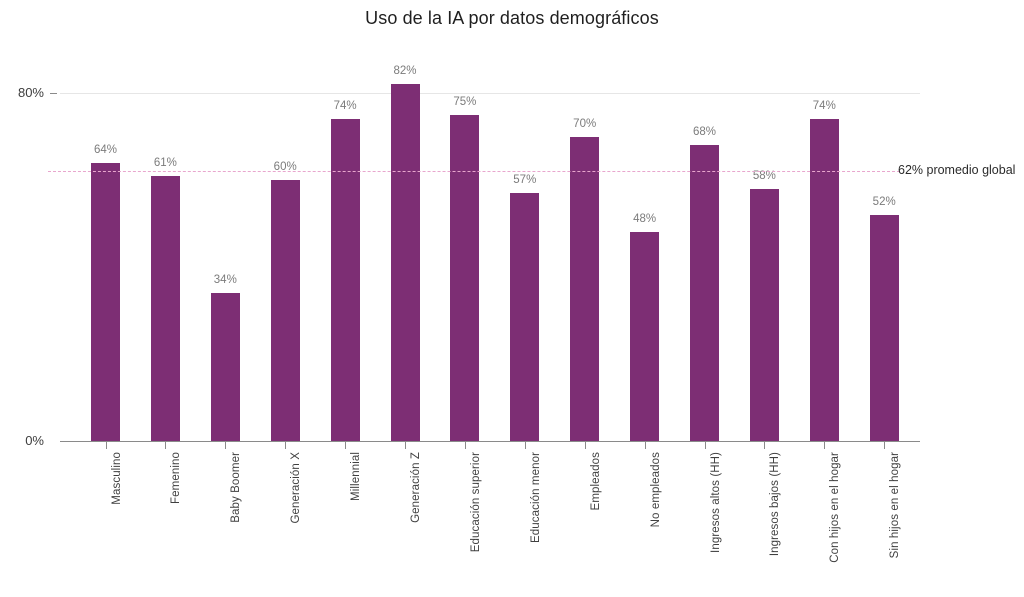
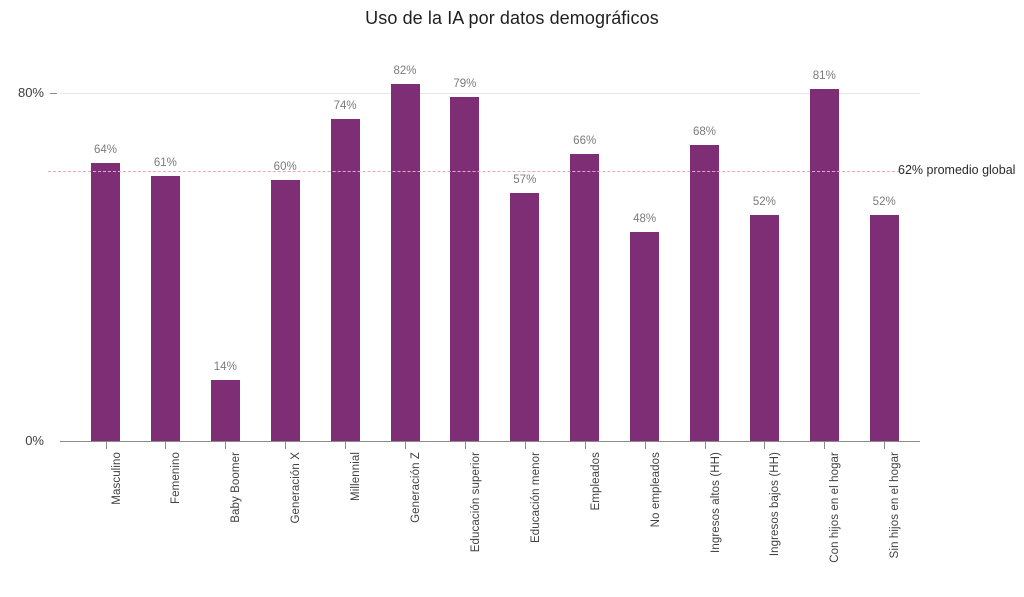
Baby Boomer: 34% -> 14%
Educación superior: 75% -> 79%
Empleados: 70% -> 66%
Ingresos bajos (HH): 58% -> 52%
Con hijos en el hogar: 74% -> 81%
